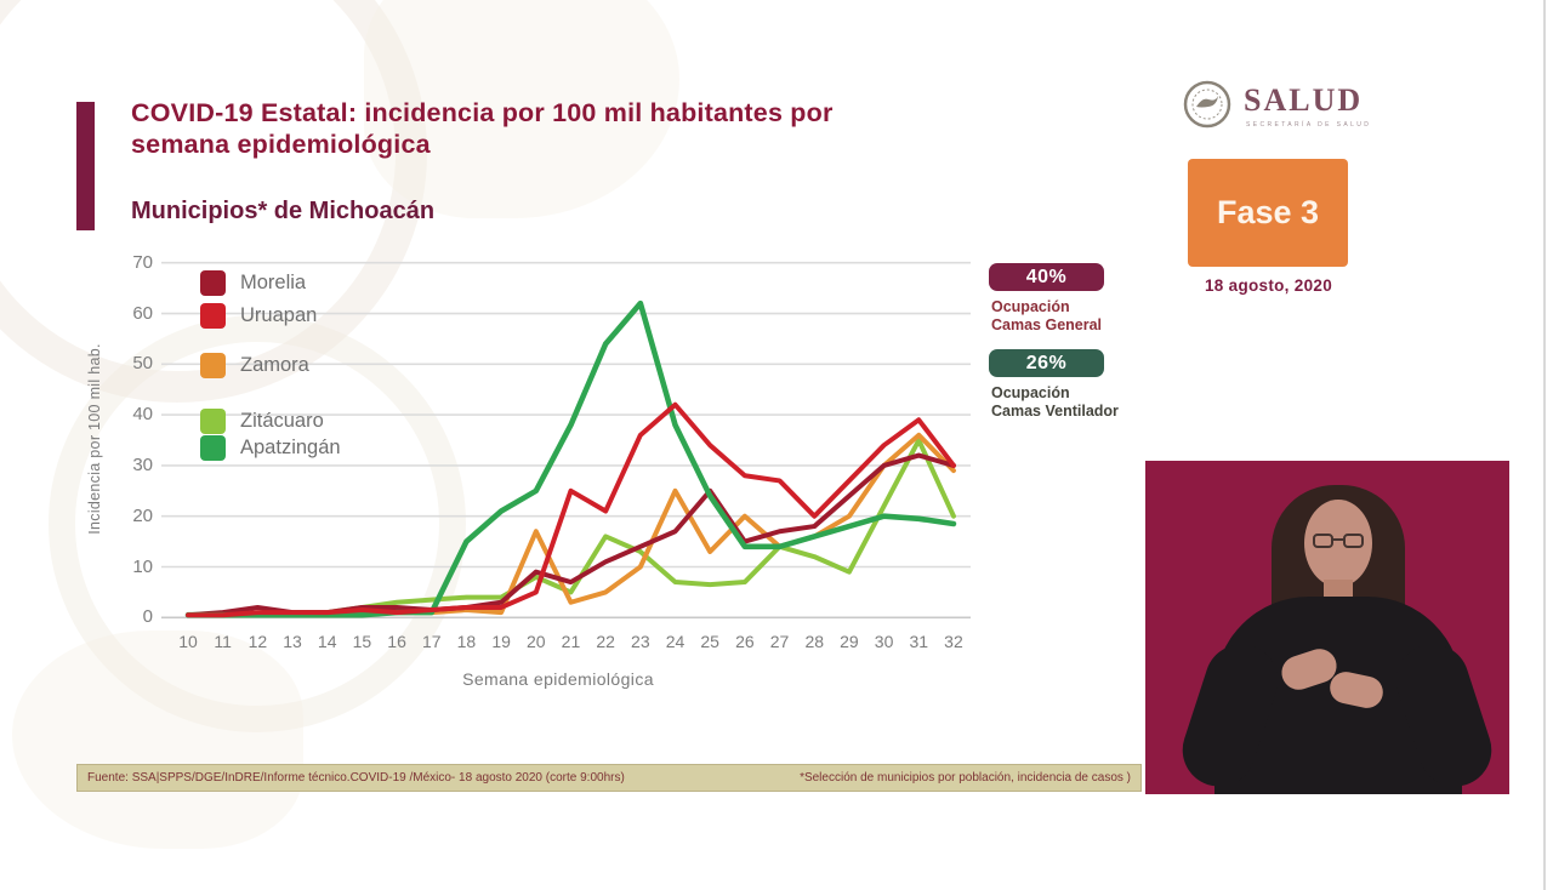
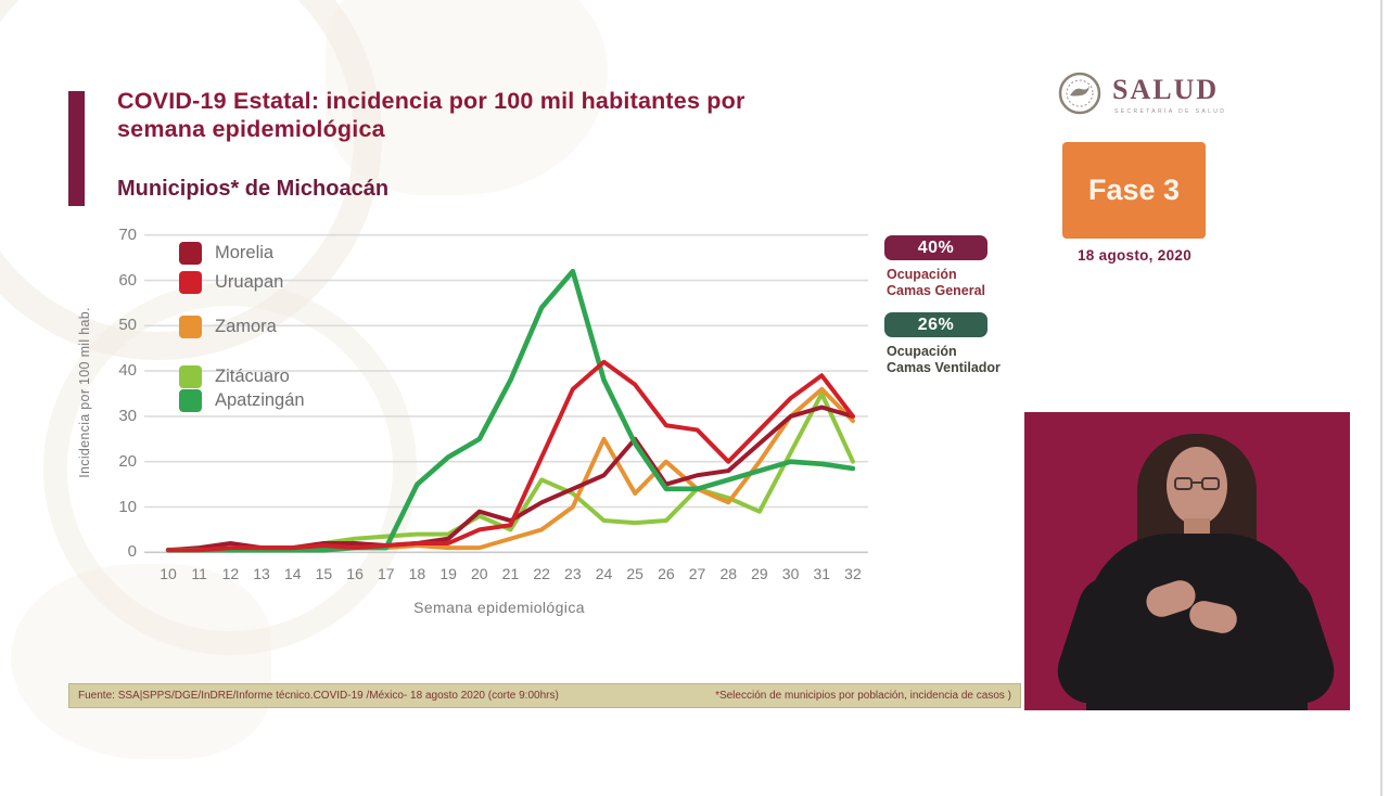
Zamora/20: 17 -> 1
Uruapan/21: 25 -> 6
Uruapan/25: 34 -> 37
Zamora/28: 16 -> 11
